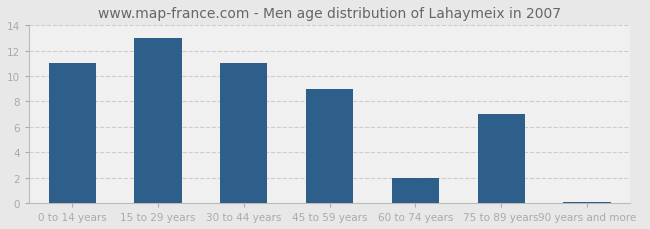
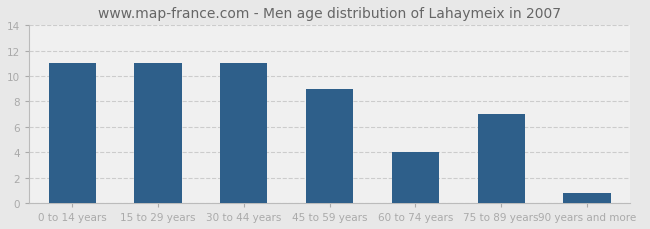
15 to 29 years: 13.0 -> 11.0
60 to 74 years: 2.0 -> 4.0
90 years and more: 0.1 -> 0.8
